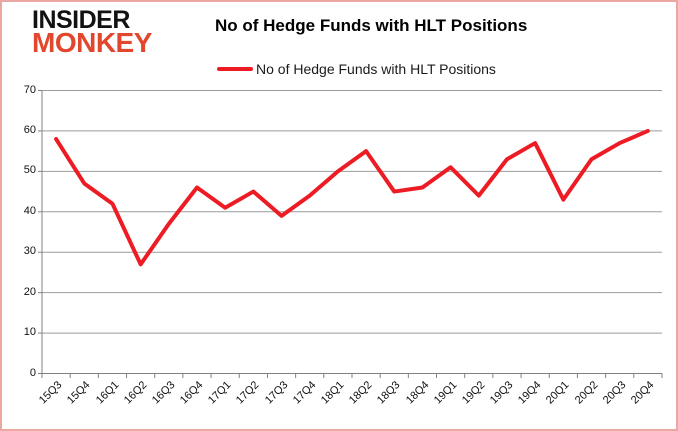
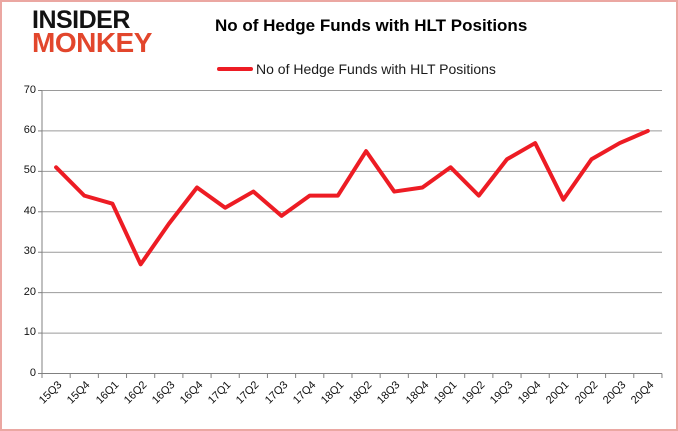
15Q3: 58 -> 51
15Q4: 47 -> 44
18Q1: 50 -> 44
